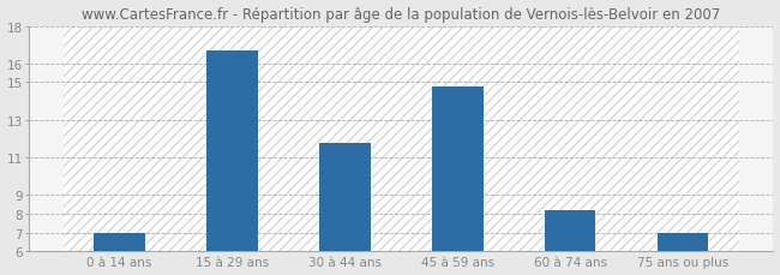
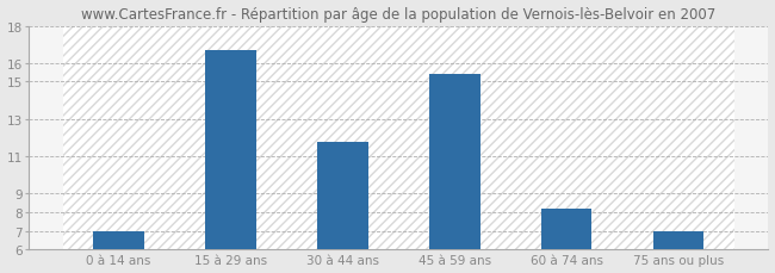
45 à 59 ans: 14.8 -> 15.4
